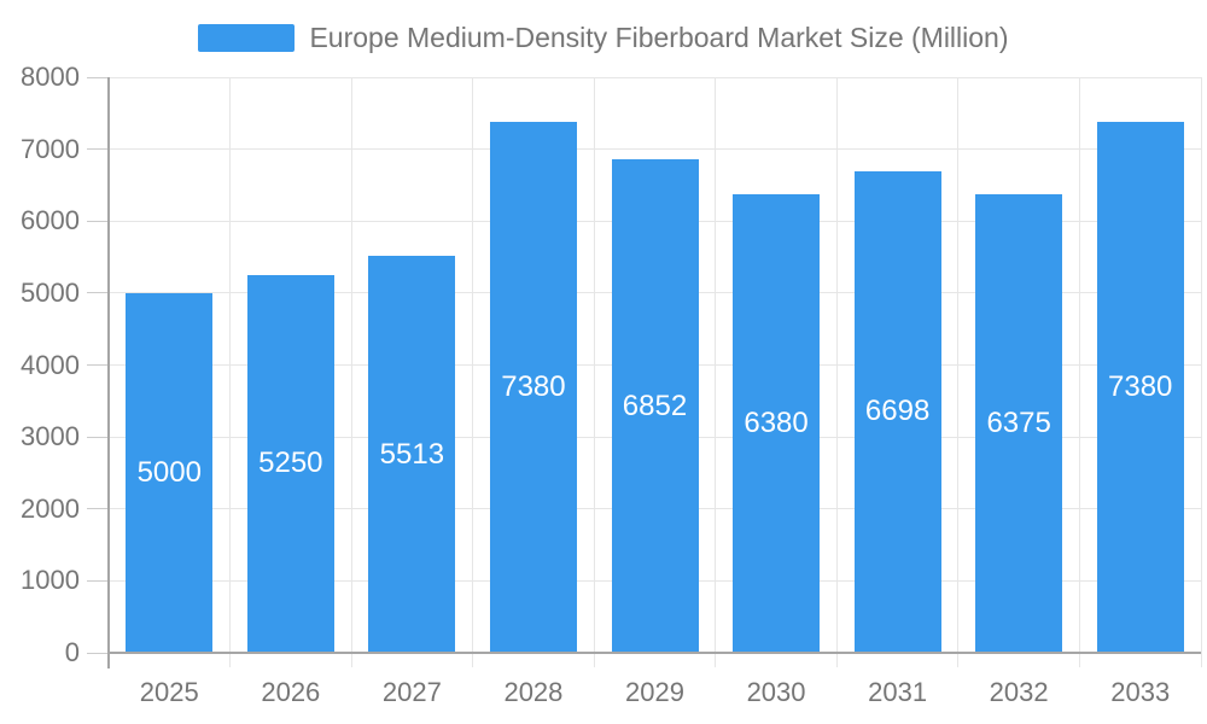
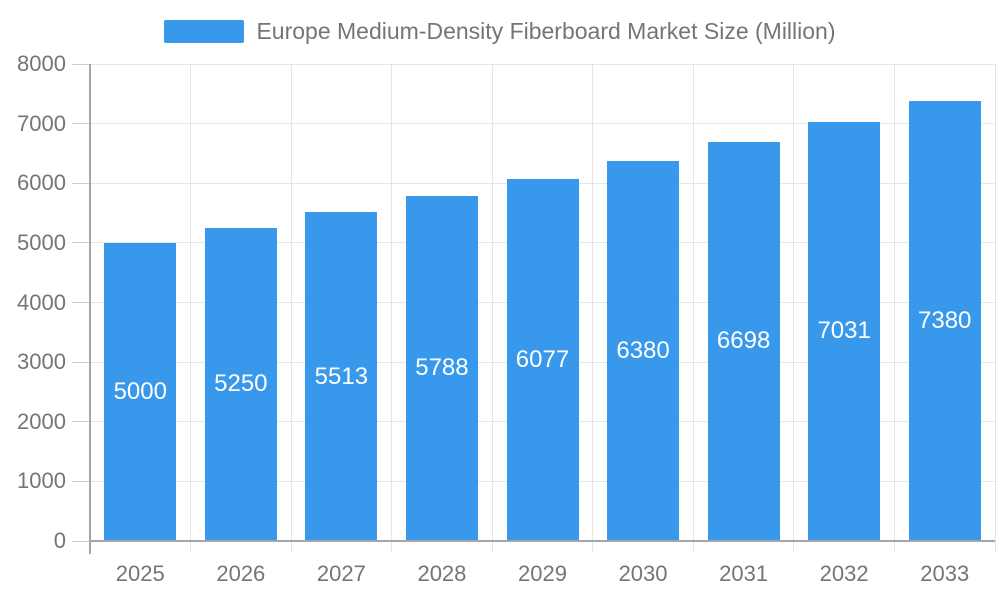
2028: 7380 -> 5788
2029: 6852 -> 6077
2032: 6375 -> 7031
